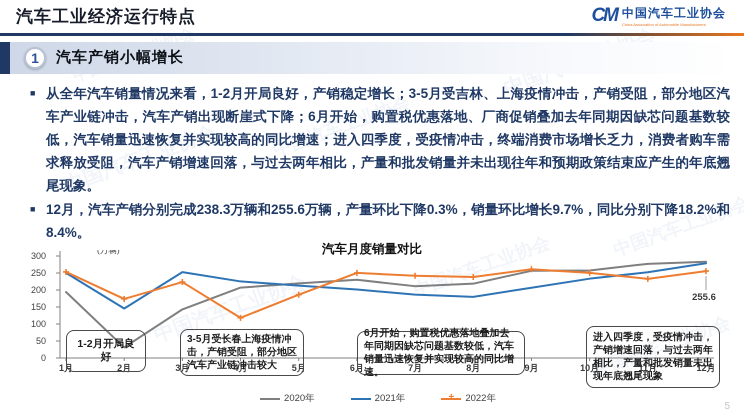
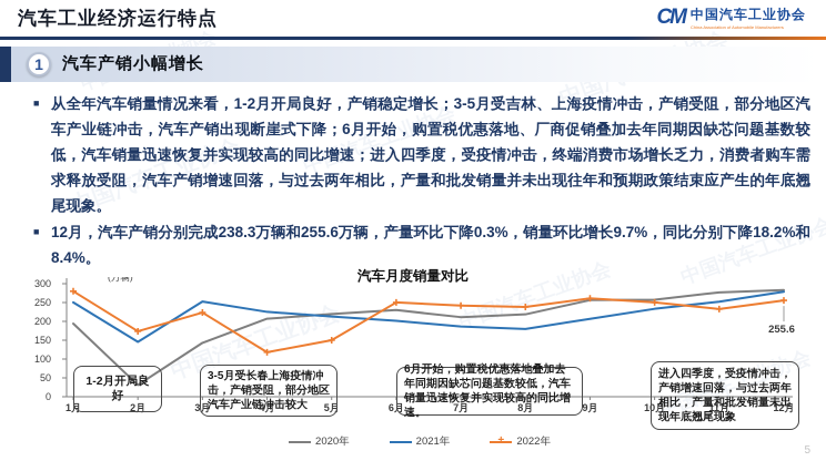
2022年/1月: 250 -> 280
2022年/5月: 190 -> 150
